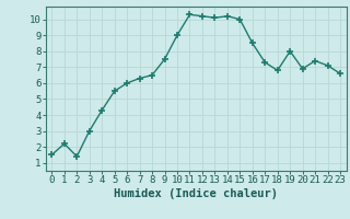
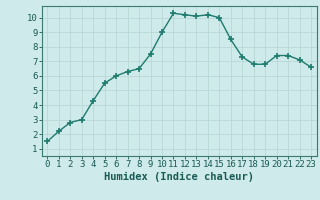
2: 1.4 -> 2.8
19: 8.0 -> 6.8
20: 6.9 -> 7.4
